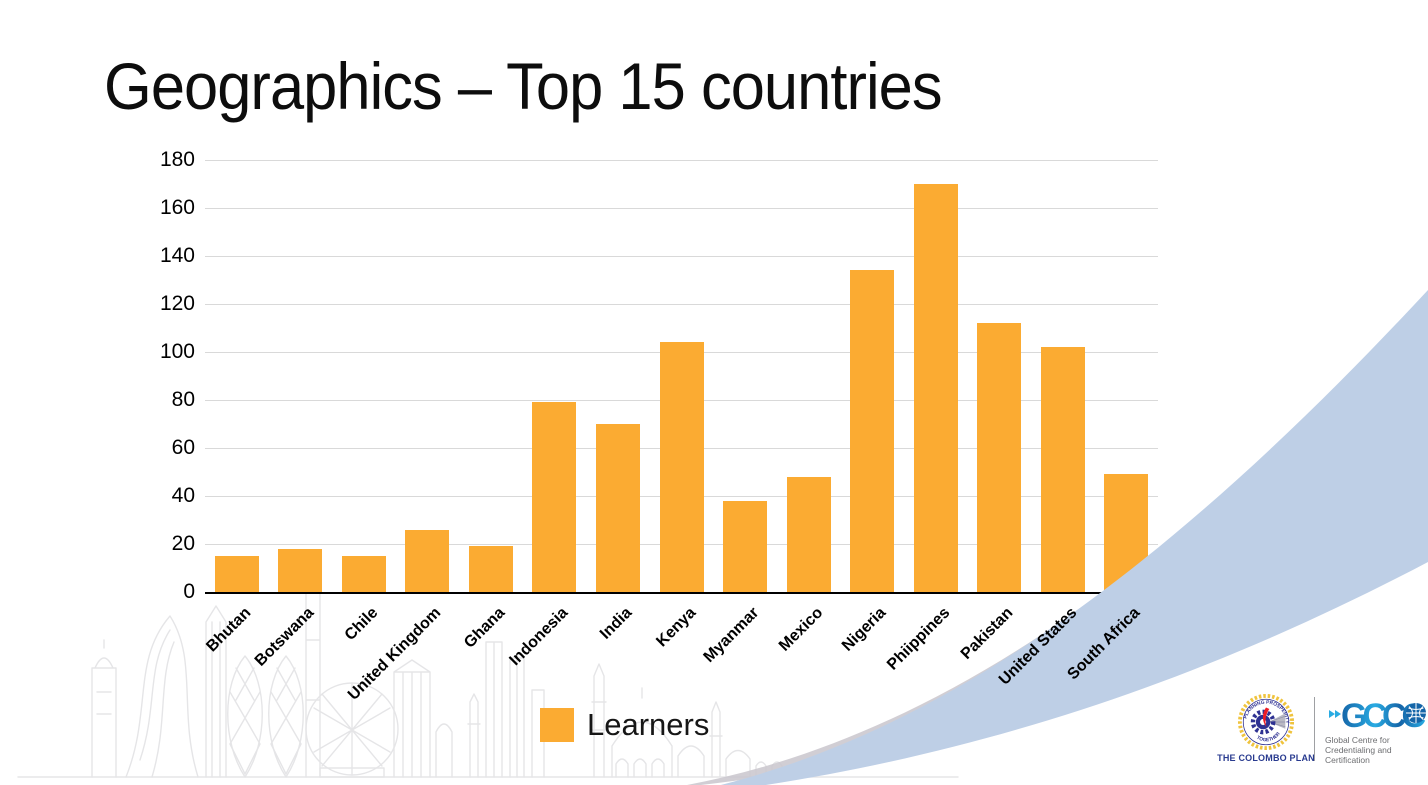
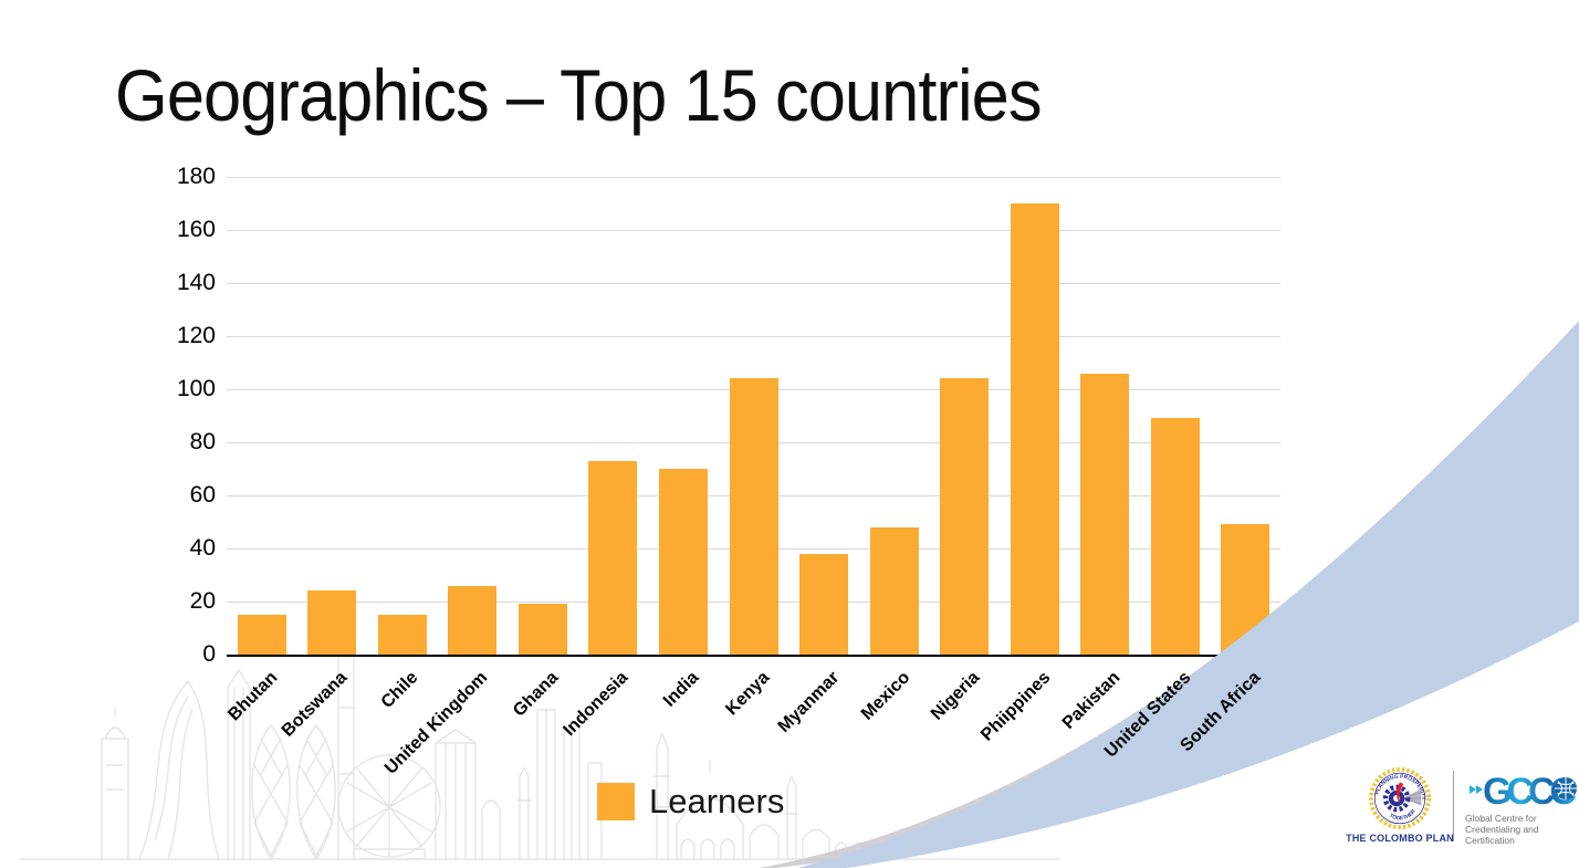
Botswana: 18 -> 24
Indonesia: 79 -> 73
Nigeria: 134 -> 104
Pakistan: 112 -> 106
United States: 102 -> 89
